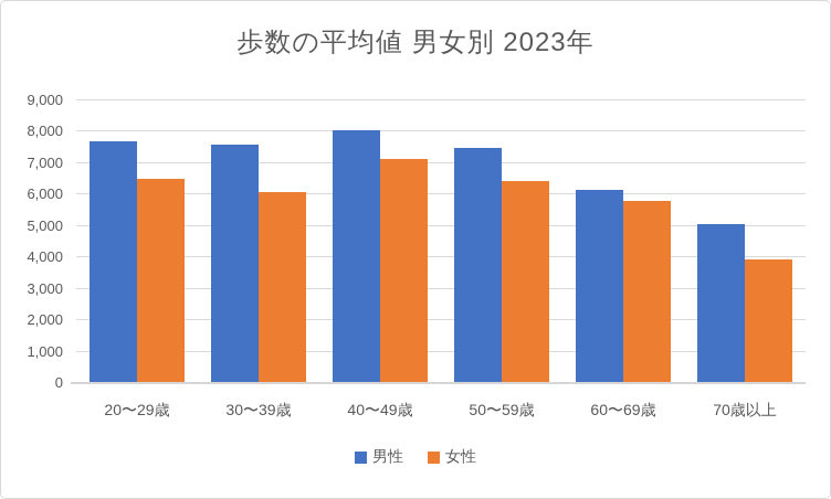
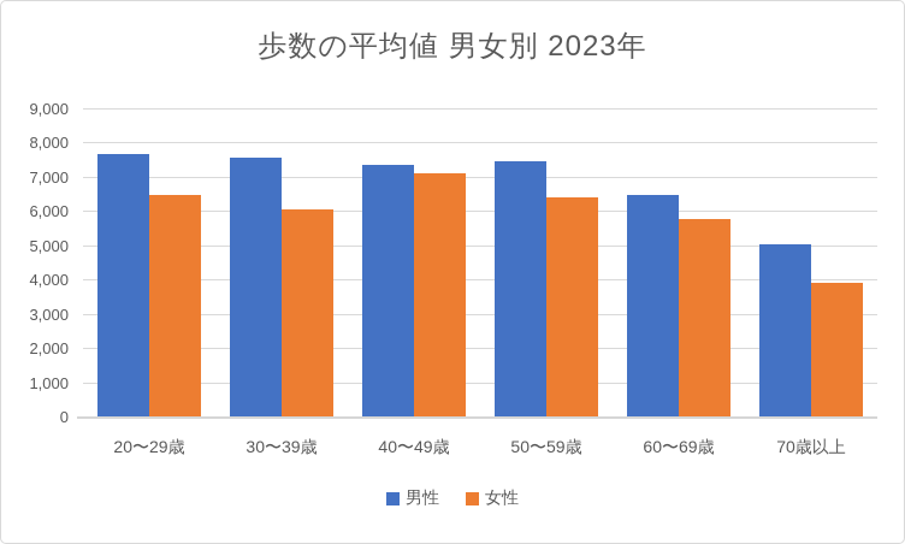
男性/40〜49歳: 8000 -> 7400
男性/60〜69歳: 6200 -> 6500
